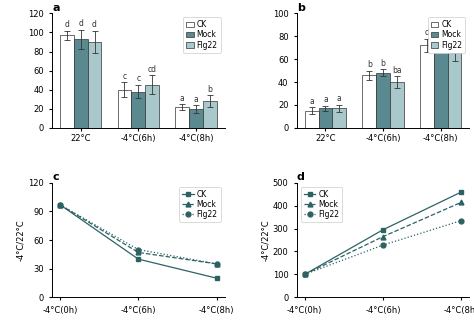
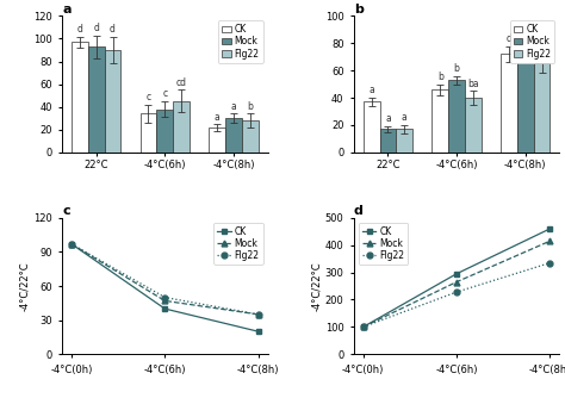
a/CK/-4°C(6h): 40 -> 34
a/Mock/-4°C(8h): 20 -> 30
b/CK/22°C: 15 -> 37
b/Mock/-4°C(6h): 48 -> 53
